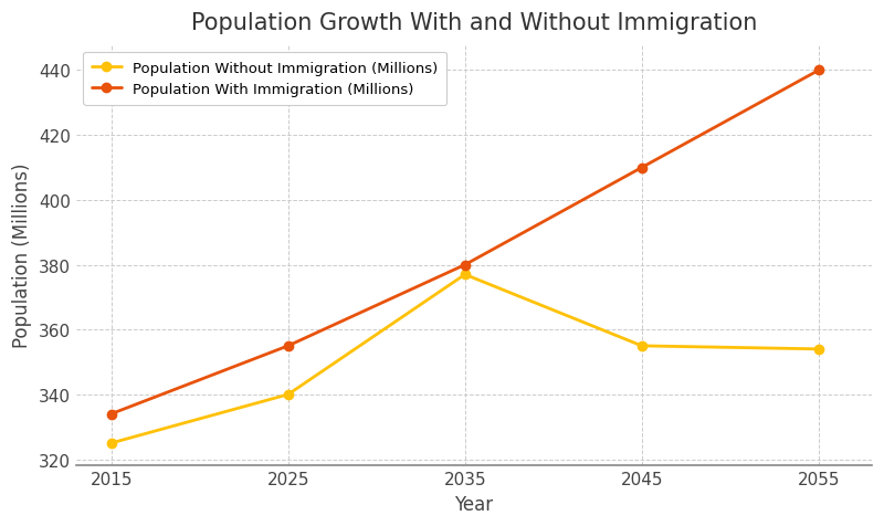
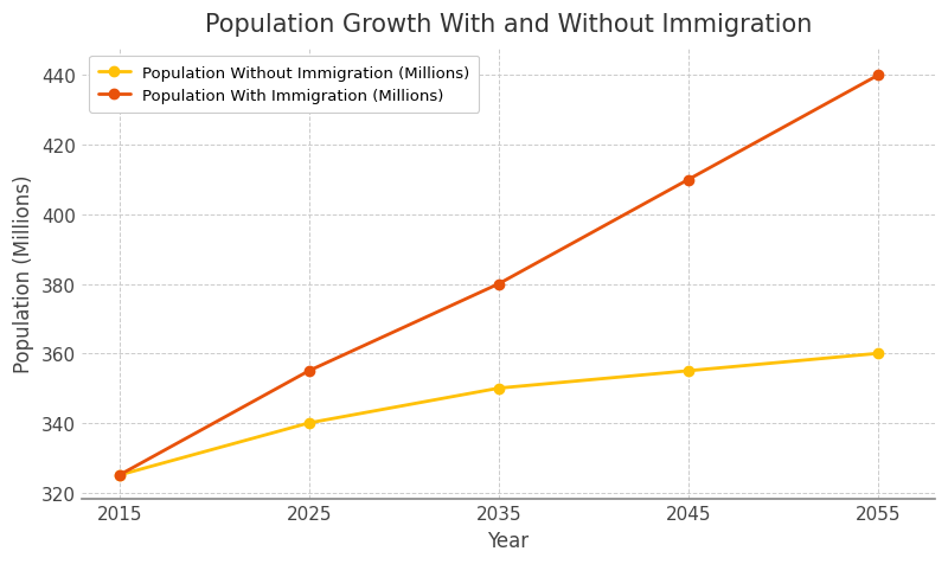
Population With Immigration (Millions)/2015: 334 -> 325
Population Without Immigration (Millions)/2035: 377 -> 350
Population Without Immigration (Millions)/2055: 354 -> 360
